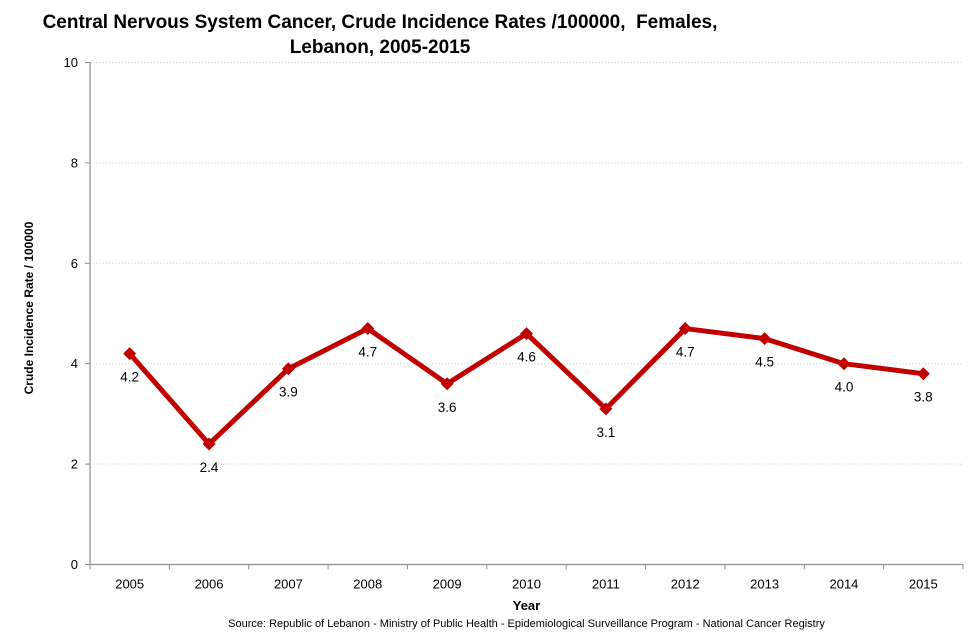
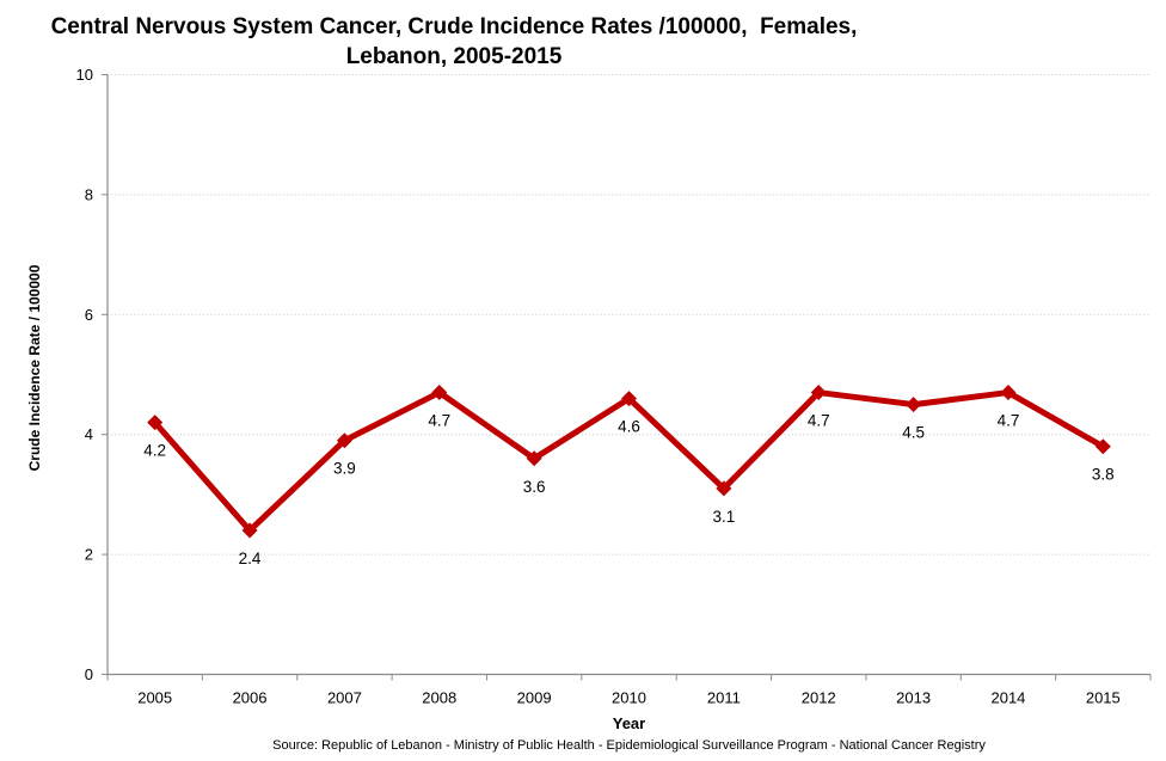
2014: 4.0 -> 4.7
